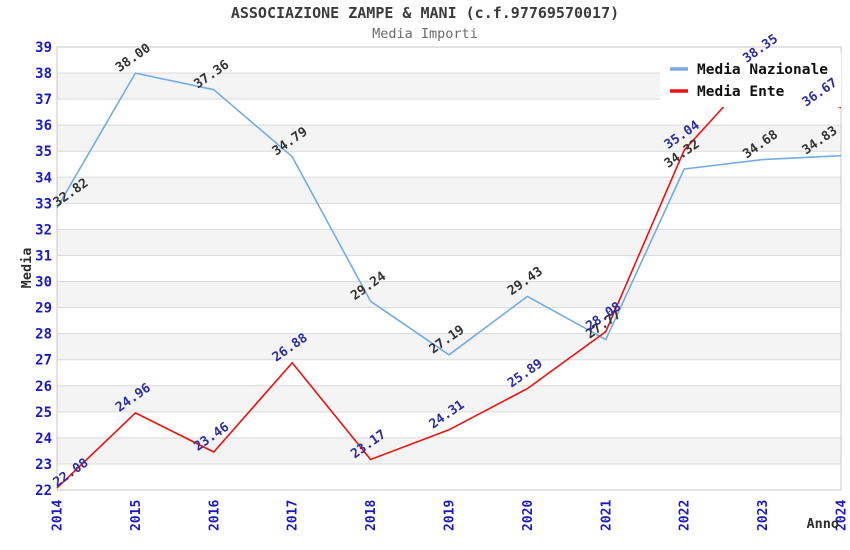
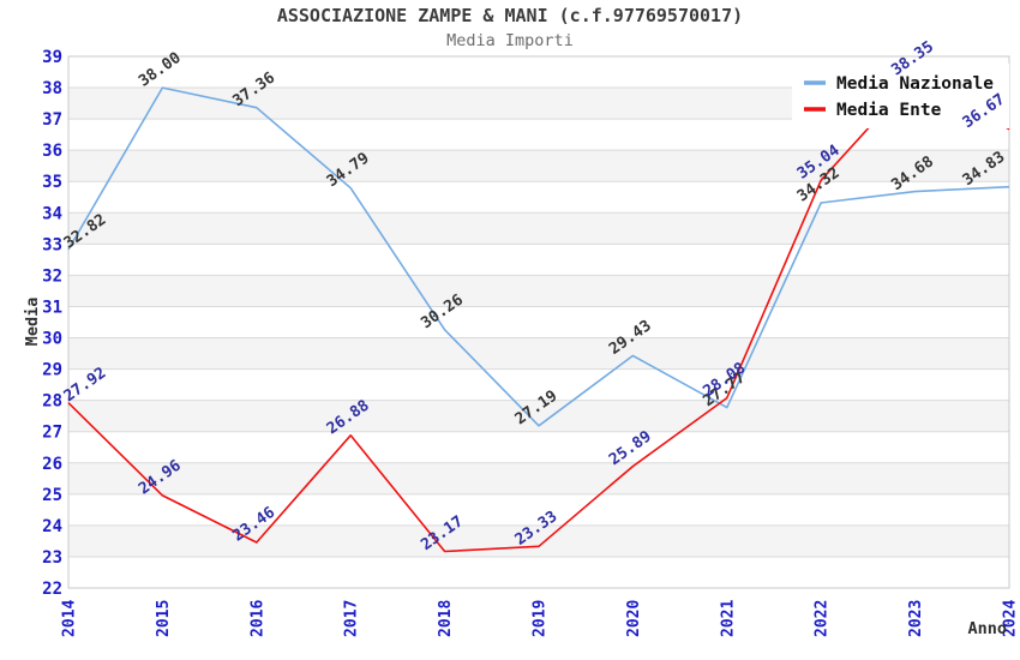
Media Ente/2014: 22.08 -> 27.92
Media Nazionale/2018: 29.24 -> 30.26
Media Ente/2019: 24.31 -> 23.33
